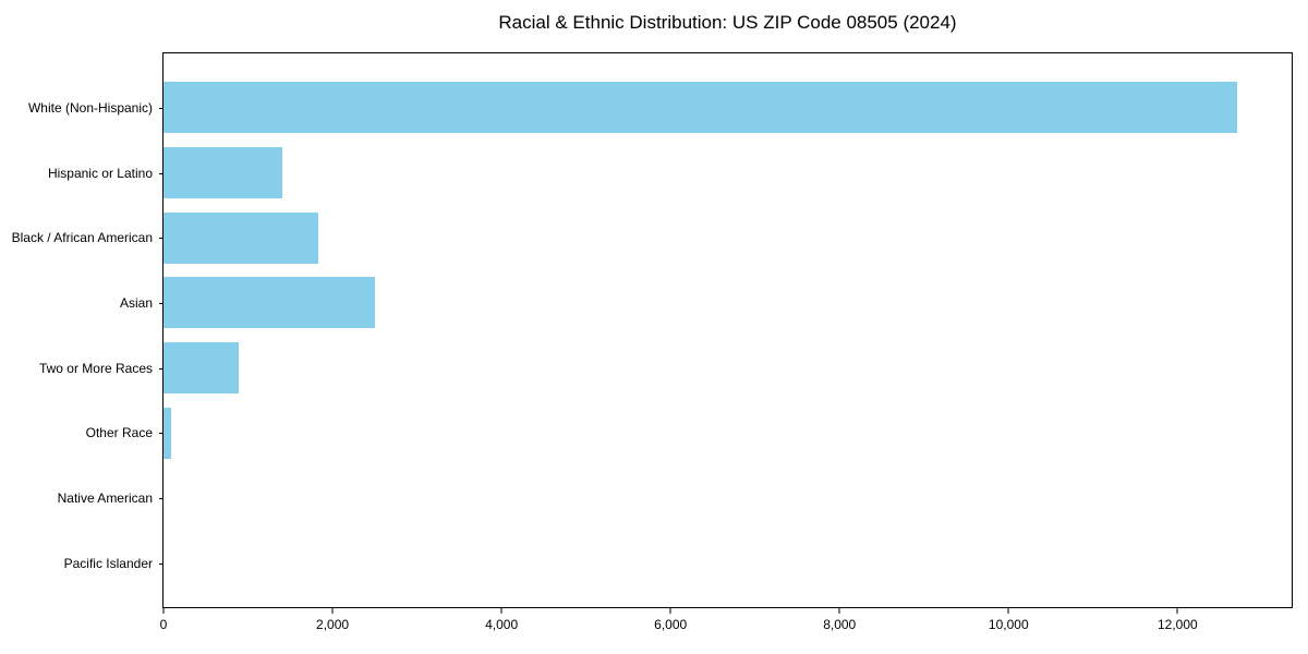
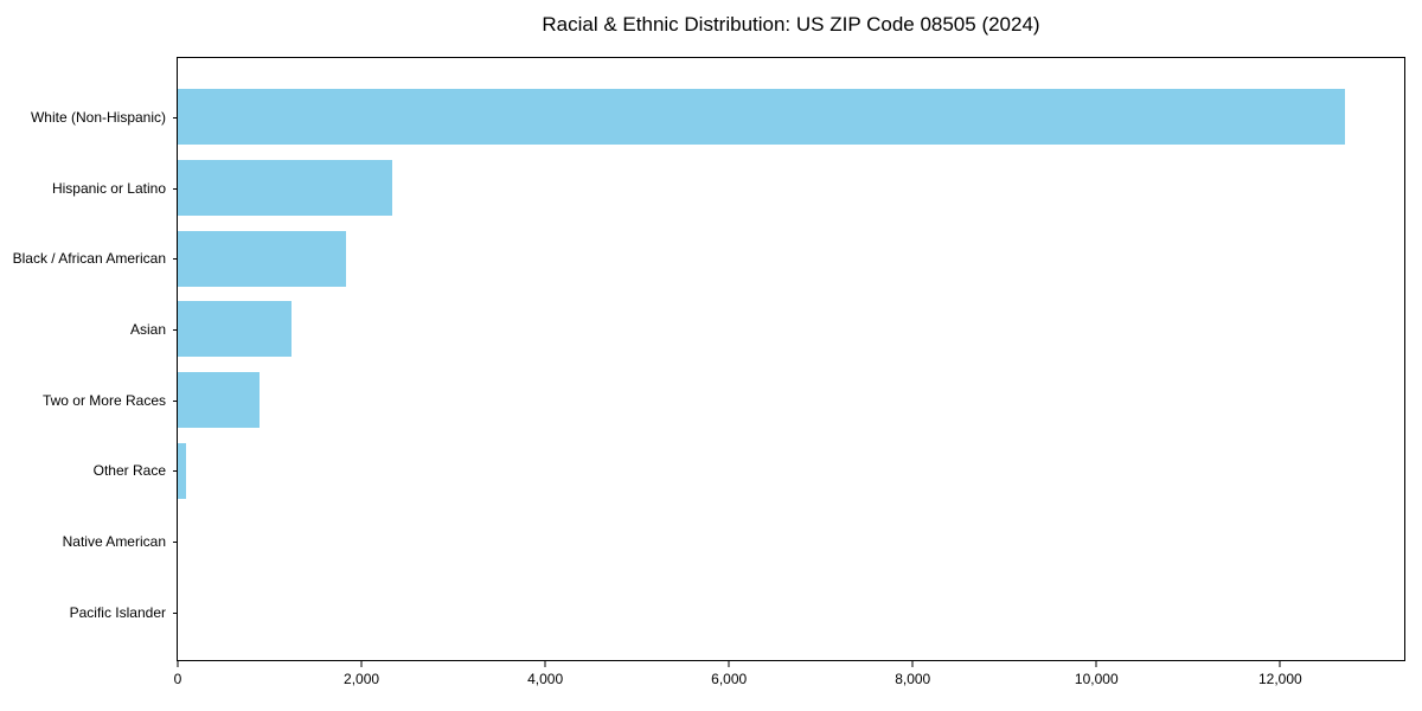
Hispanic or Latino: 1400 -> 2300
Asian: 2500 -> 1200
